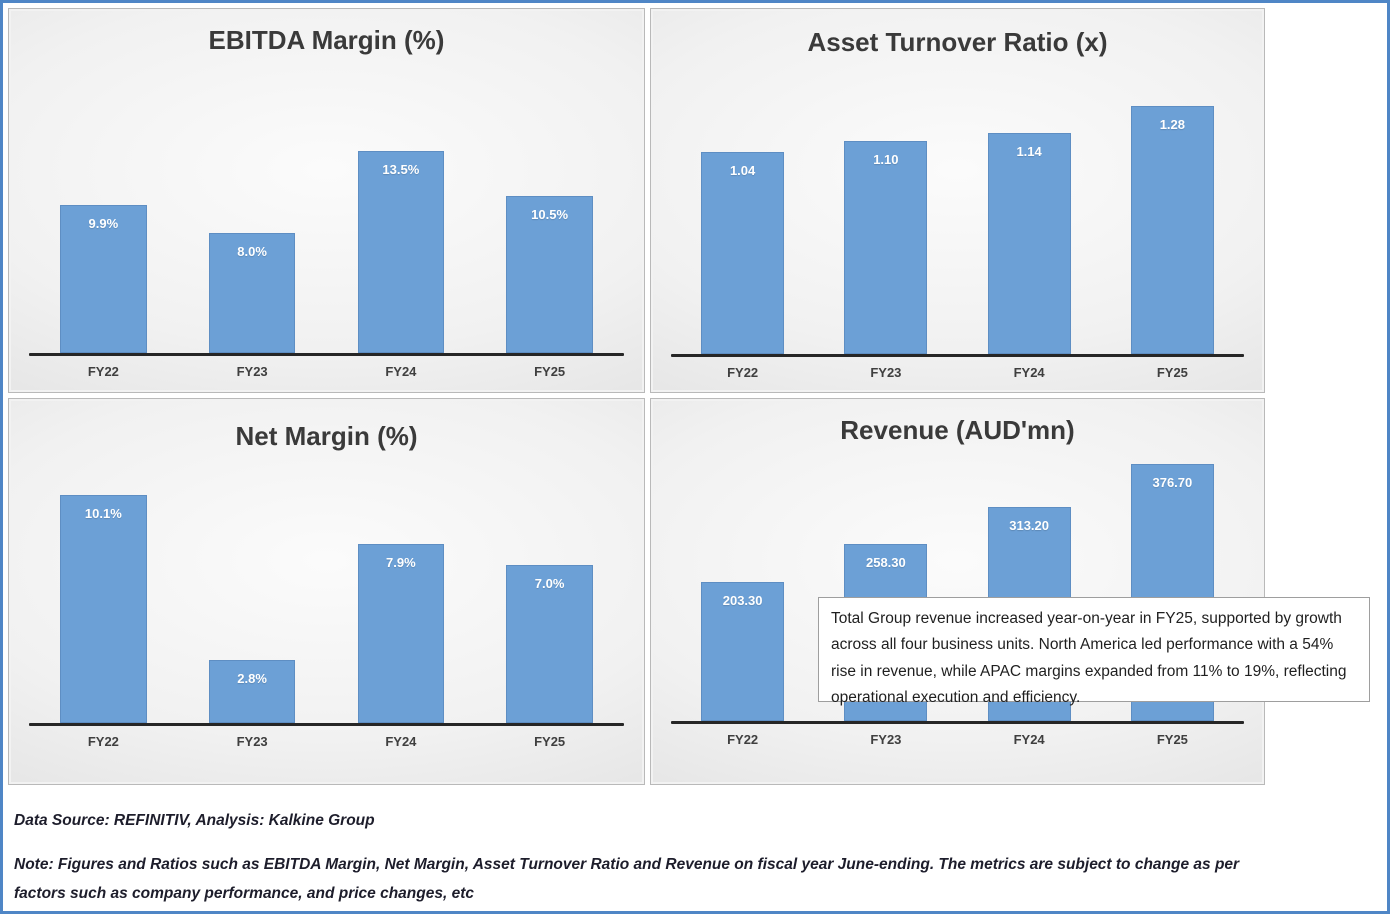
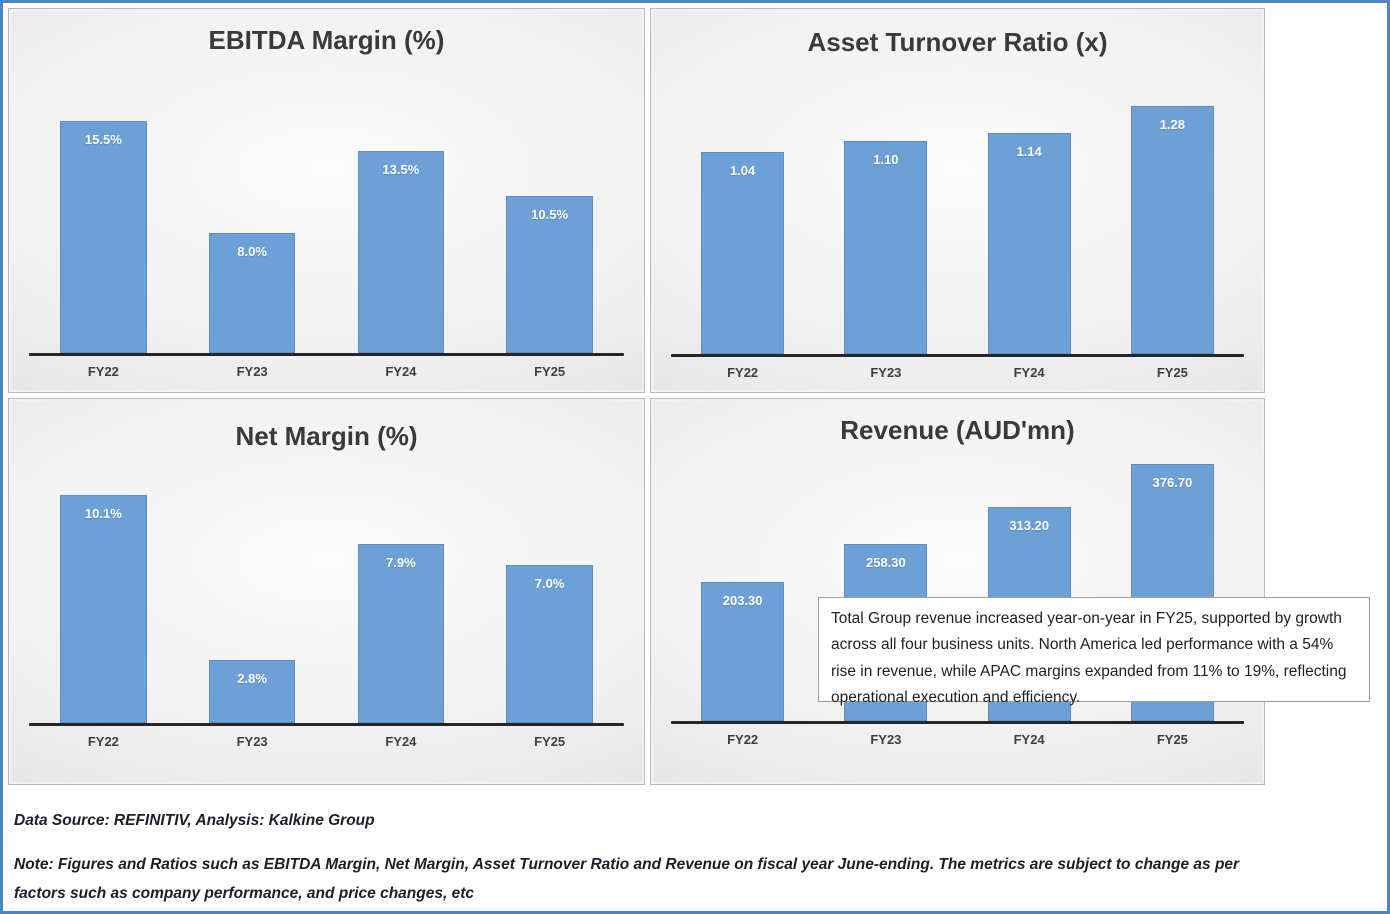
EBITDA Margin (%)/FY22: 9.9% -> 15.5%
